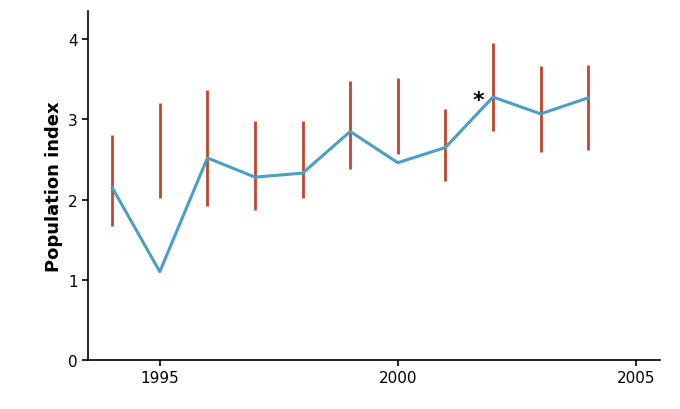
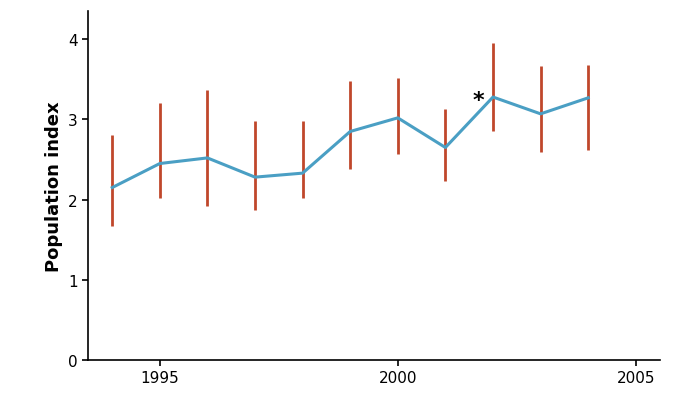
1995: 1.10 -> 2.45
2000: 2.46 -> 3.02
